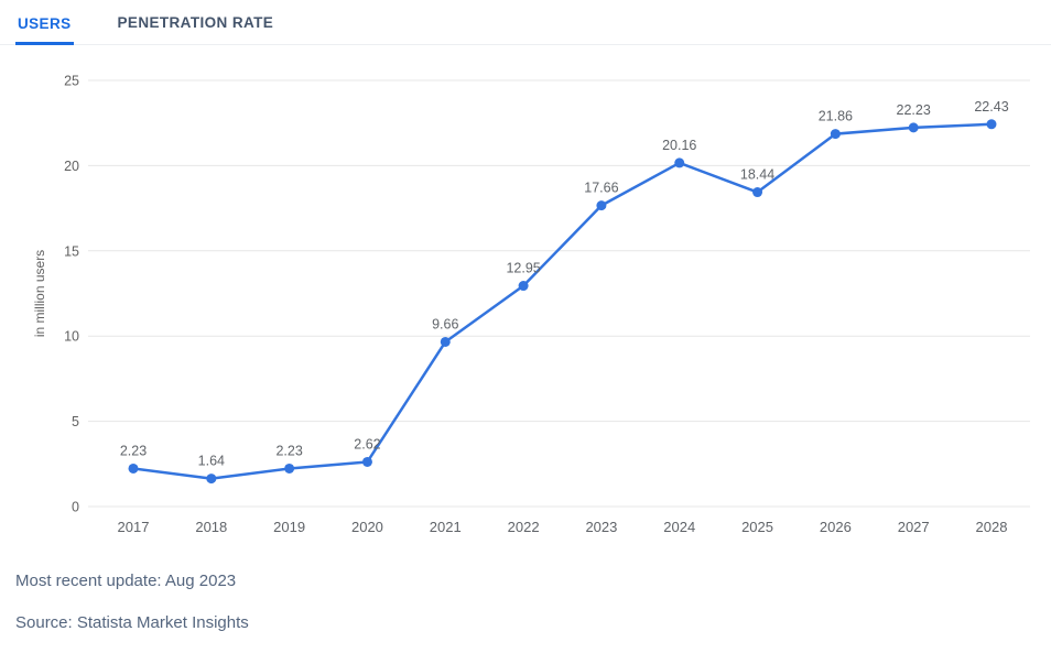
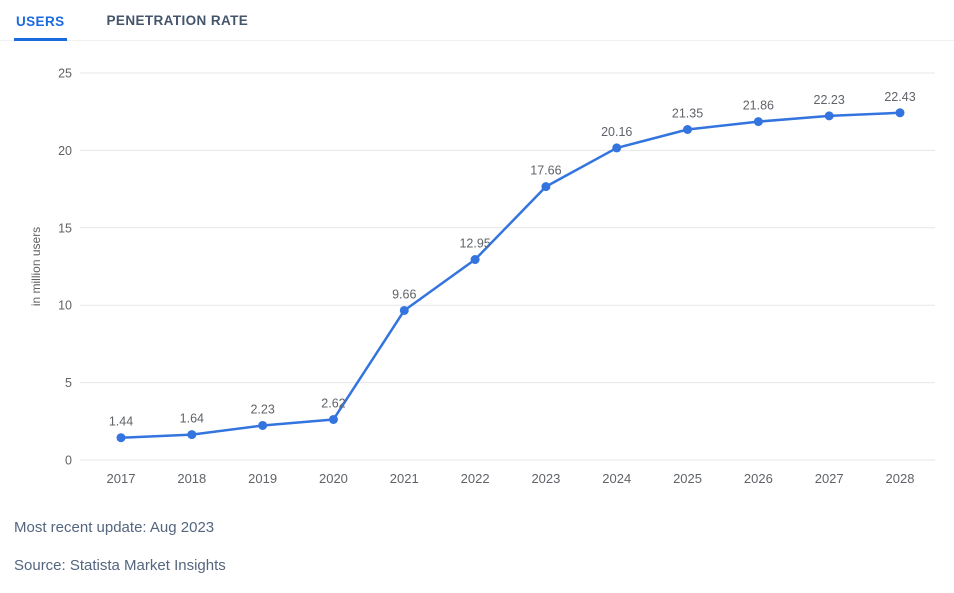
2017: 2.23 -> 1.44
2025: 18.44 -> 21.35
